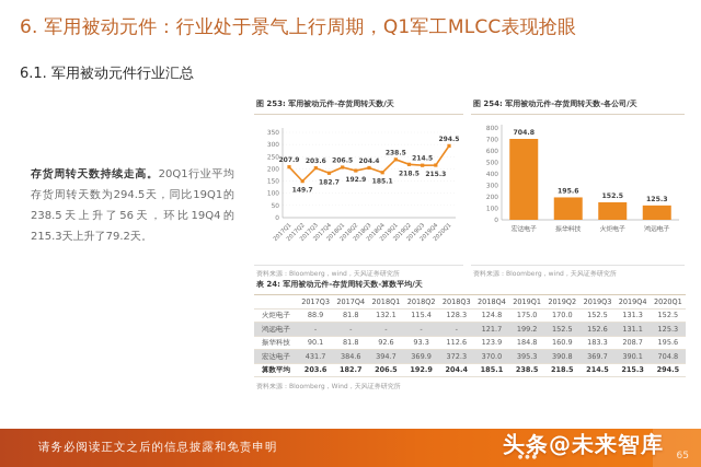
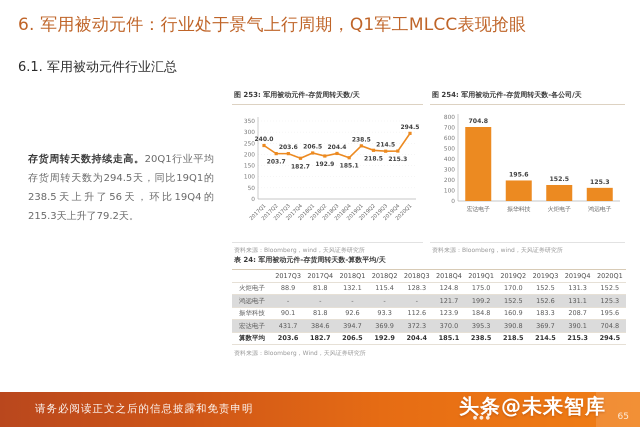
图 253: 军用被动元件-存货周转天数/天/2017Q1: 207.9 -> 240.0
图 253: 军用被动元件-存货周转天数/天/2017Q2: 149.7 -> 203.7
